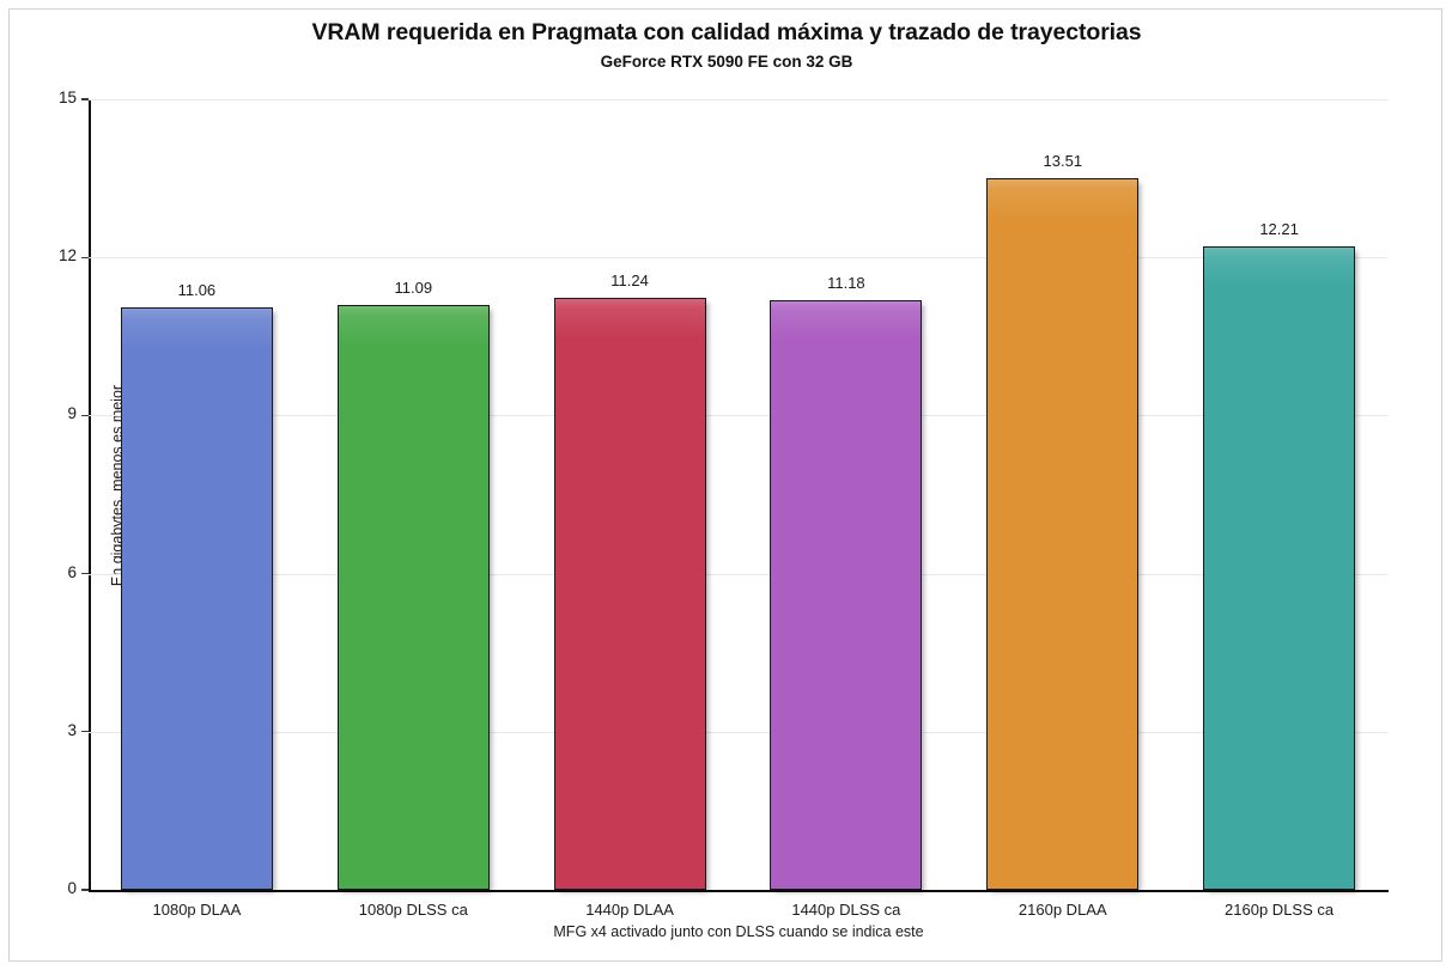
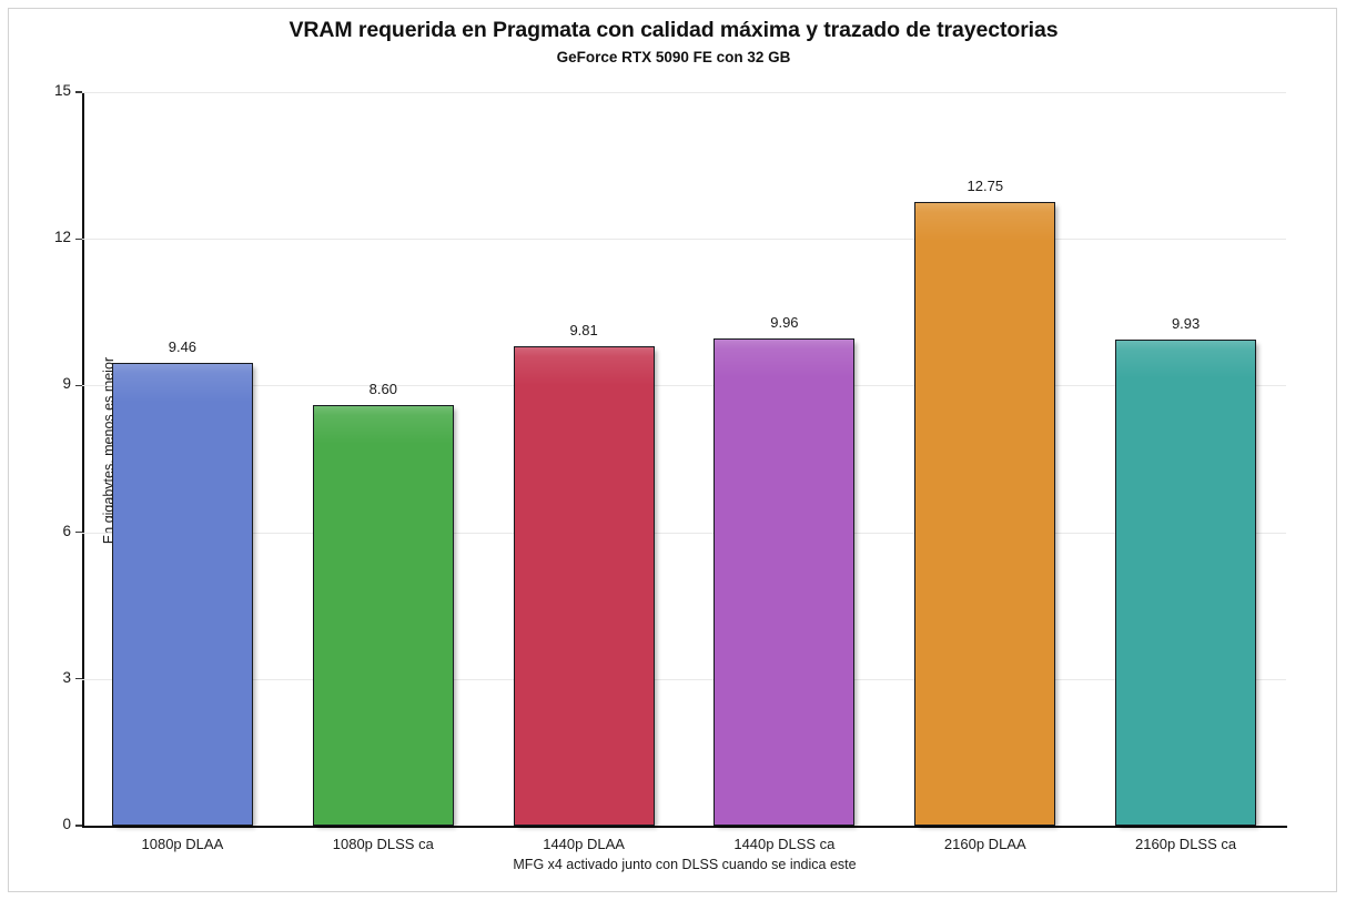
1080p DLAA: 11.06 -> 9.46
1080p DLSS ca: 11.09 -> 8.60
1440p DLAA: 11.24 -> 9.81
1440p DLSS ca: 11.18 -> 9.96
2160p DLAA: 13.51 -> 12.75
2160p DLSS ca: 12.21 -> 9.93
